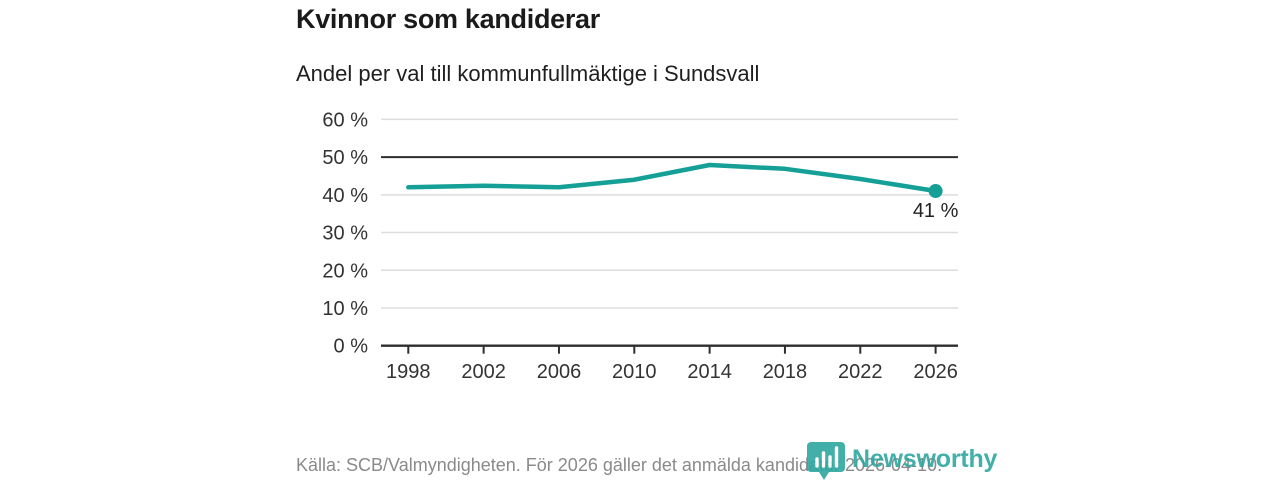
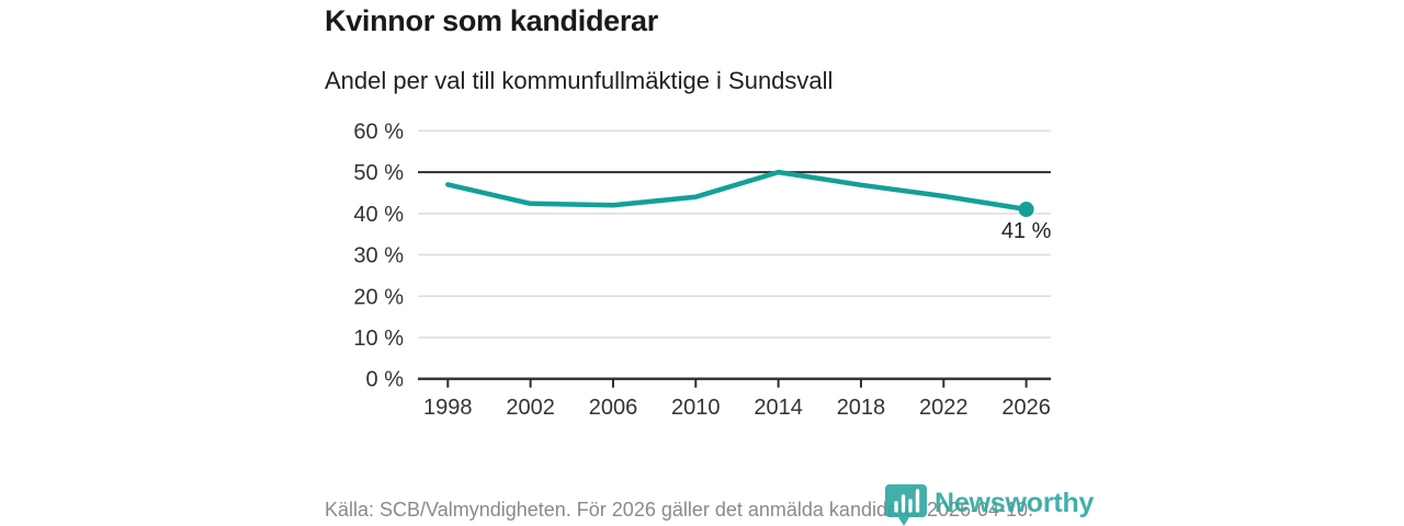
1998: 42% -> 47%
2014: 48% -> 50%
